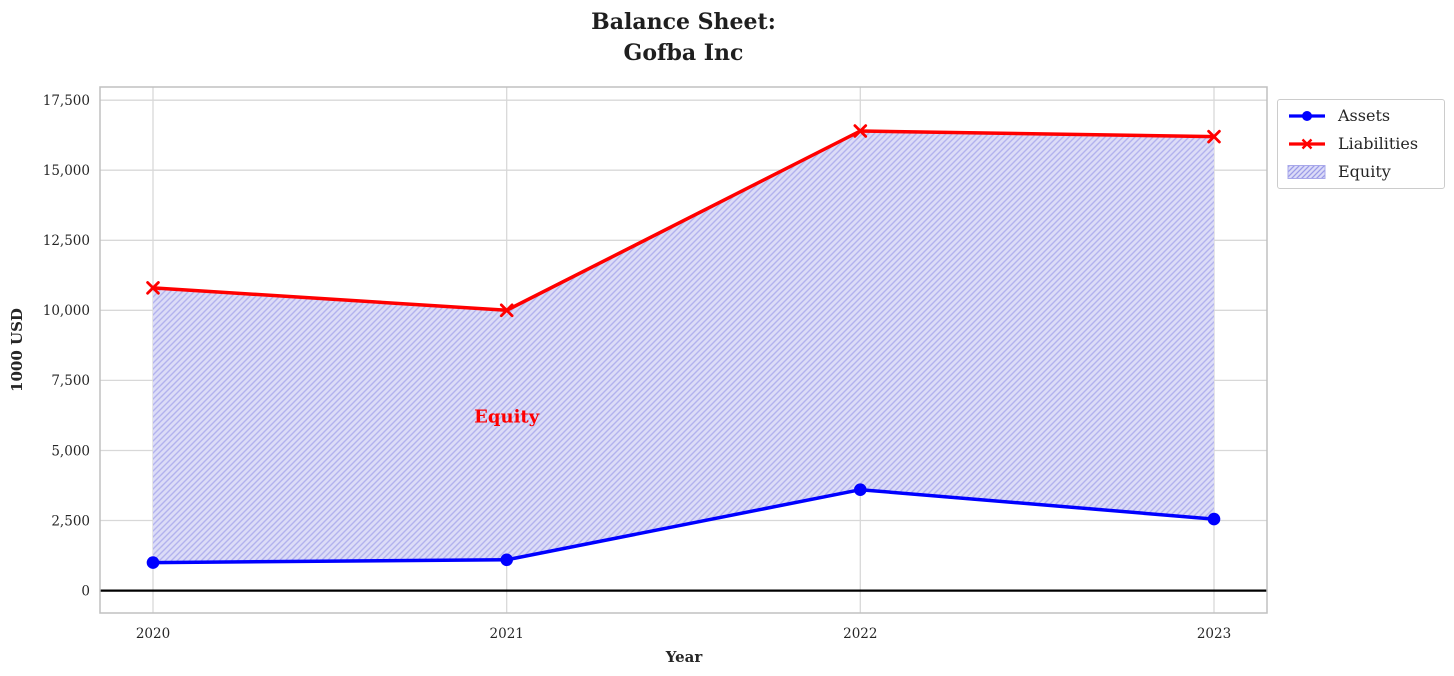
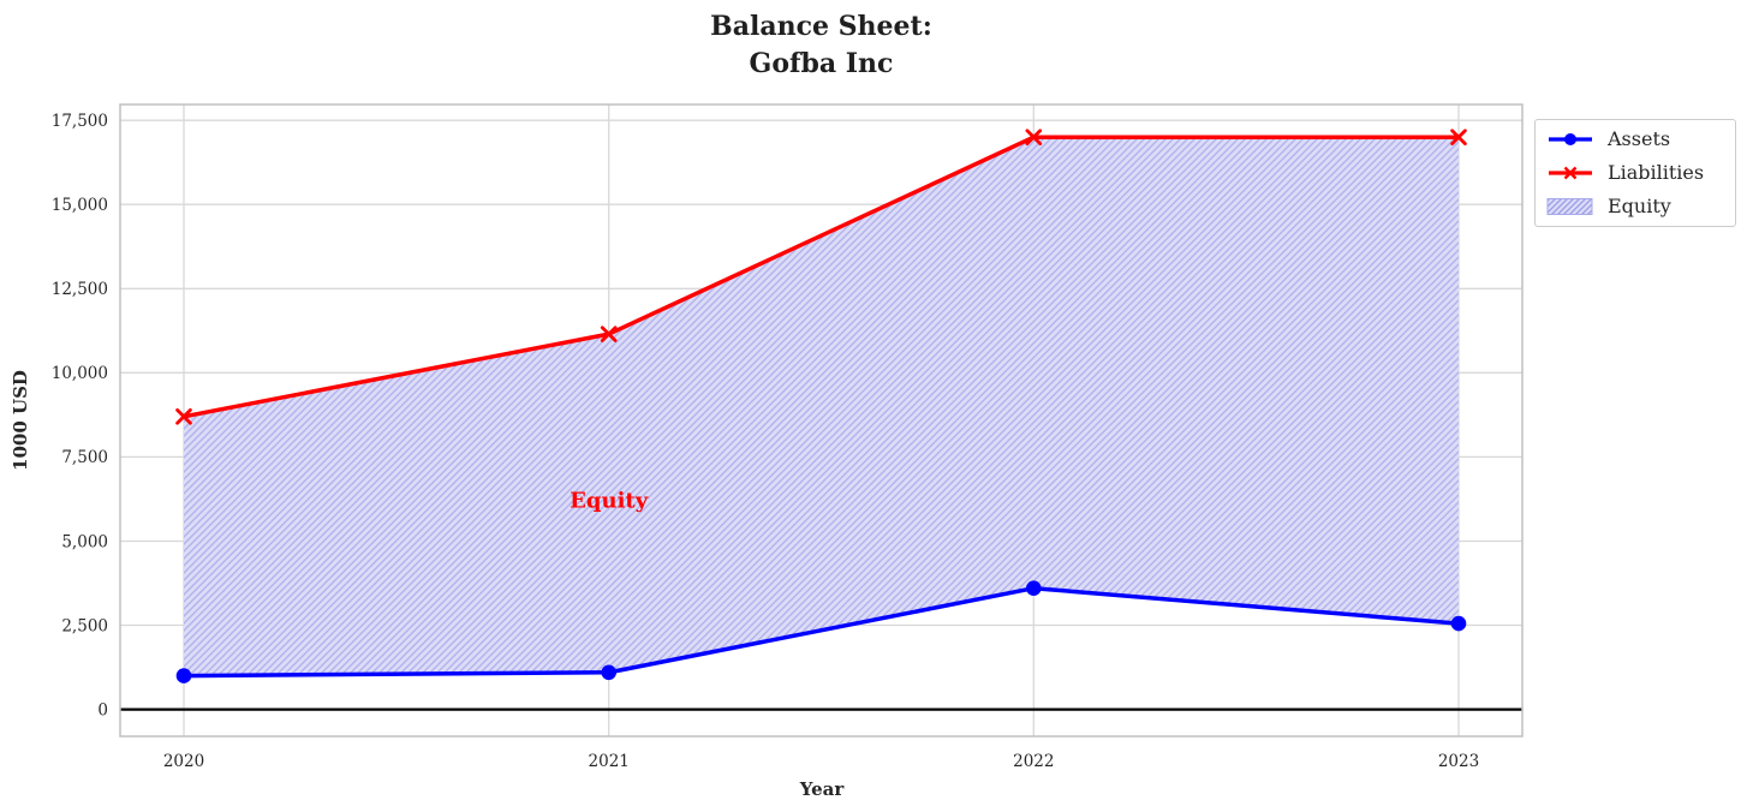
Liabilities/2020: 10800 -> 8700
Liabilities/2021: 10000 -> 11200
Liabilities/2022: 16400 -> 17000
Liabilities/2023: 16200 -> 17000
